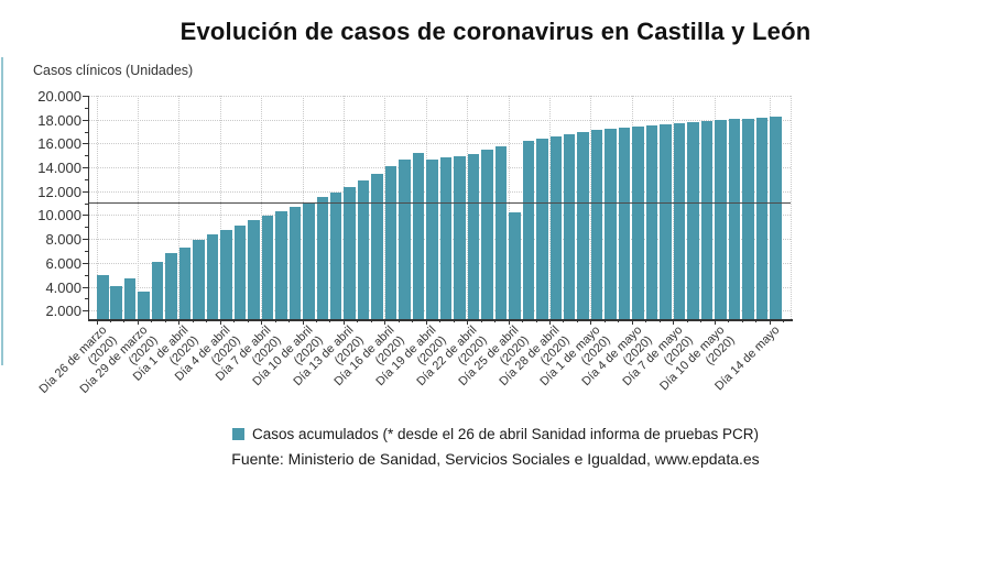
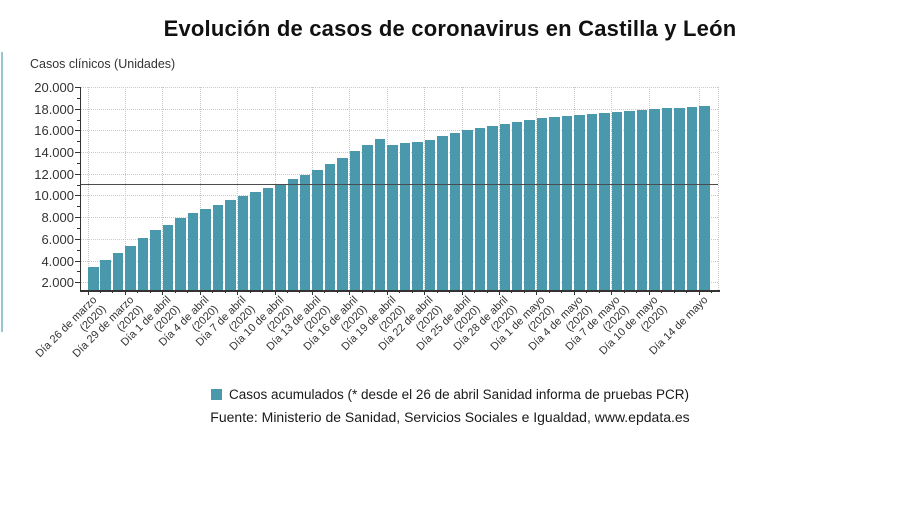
Día 26 de marzo (2020): 5000 -> 3400
Día 29 de marzo (2020): 3600 -> 5300
Día 25 de abril (2020): 10200 -> 16000
